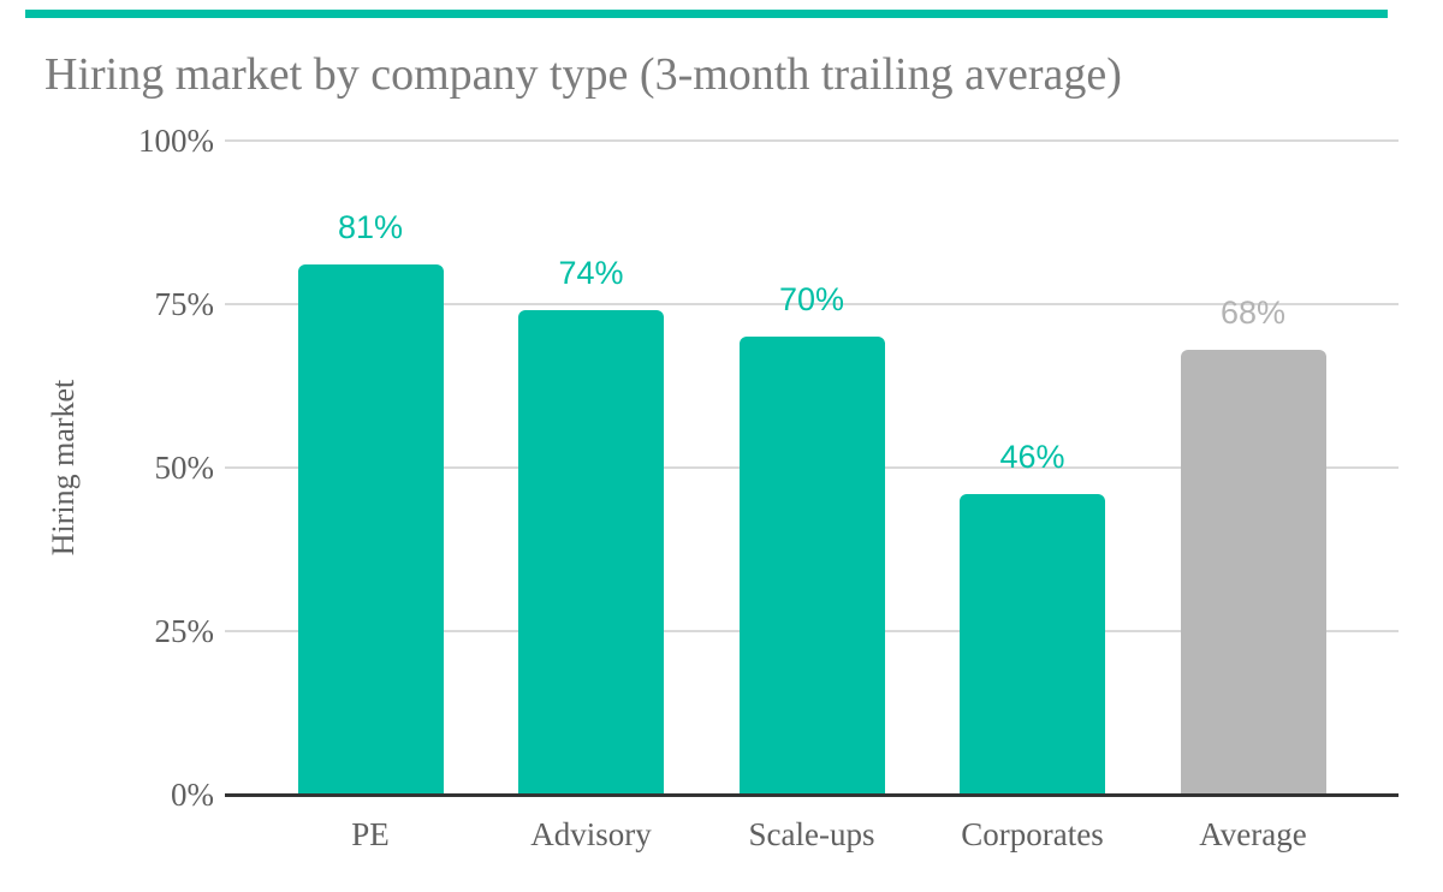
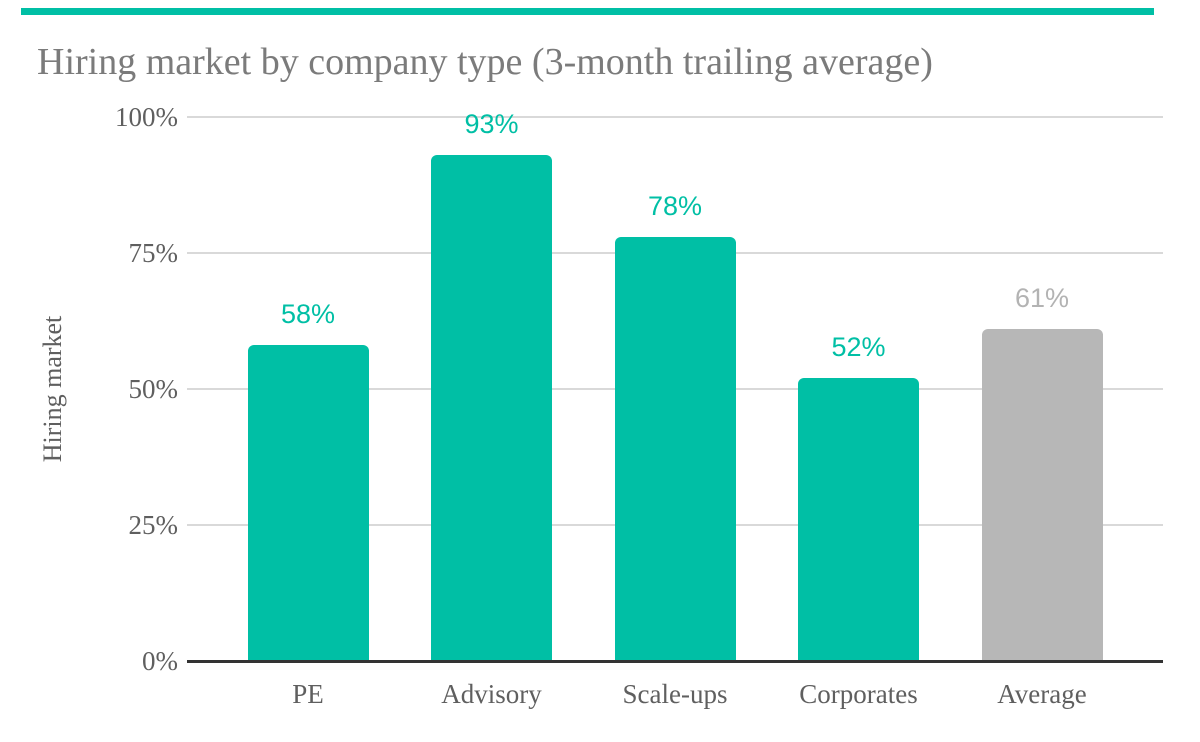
PE: 81% -> 58%
Advisory: 74% -> 93%
Scale-ups: 70% -> 78%
Corporates: 46% -> 52%
Average: 68% -> 61%
